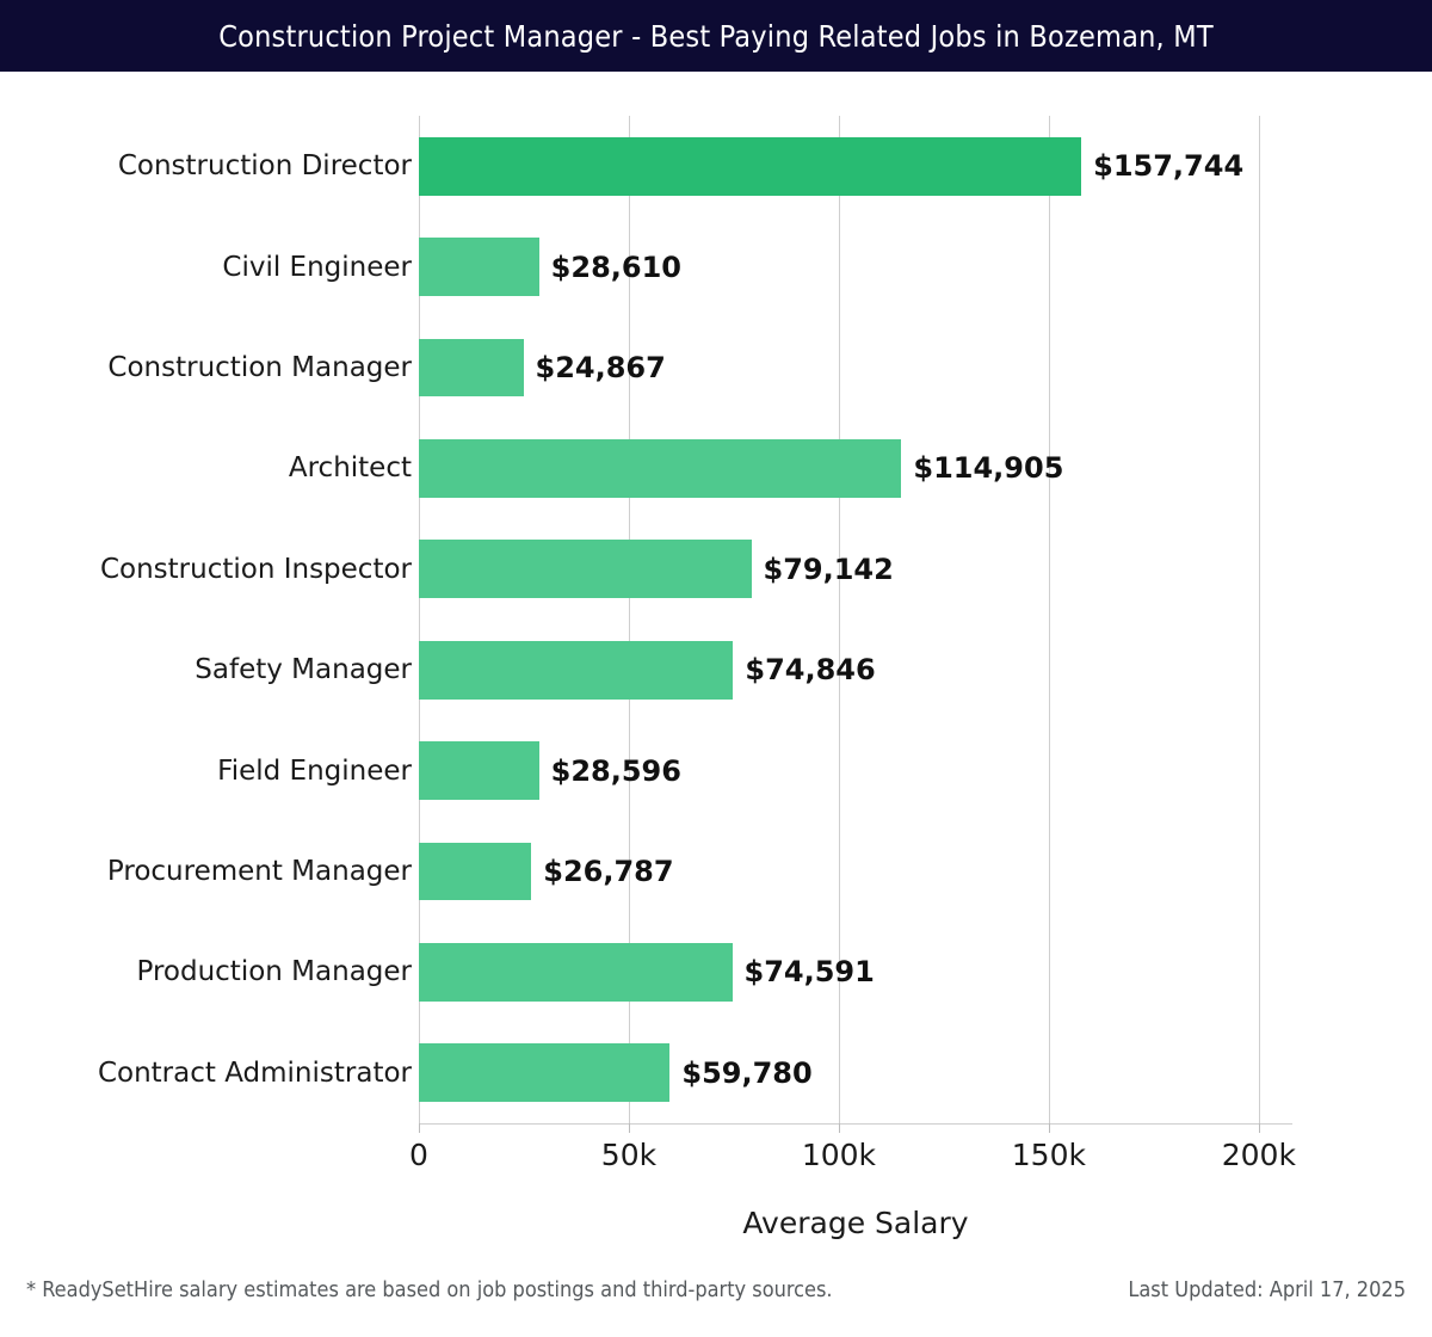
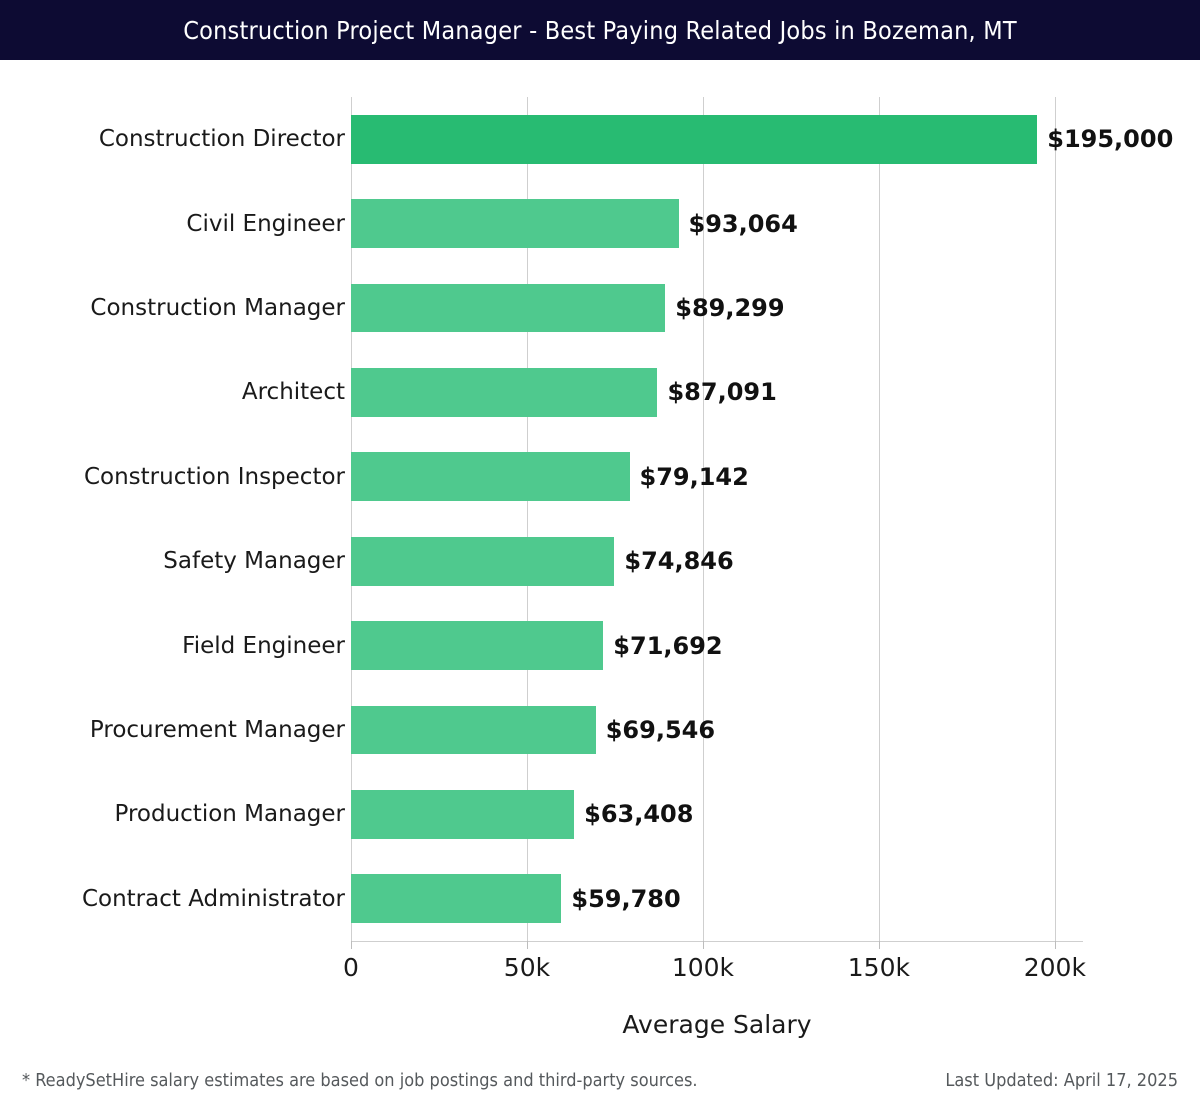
Construction Director: $157,744 -> $195,000
Civil Engineer: $28,610 -> $93,064
Construction Manager: $24,867 -> $89,299
Architect: $114,905 -> $87,091
Field Engineer: $28,596 -> $71,692
Procurement Manager: $26,787 -> $69,546
Production Manager: $74,591 -> $63,408
